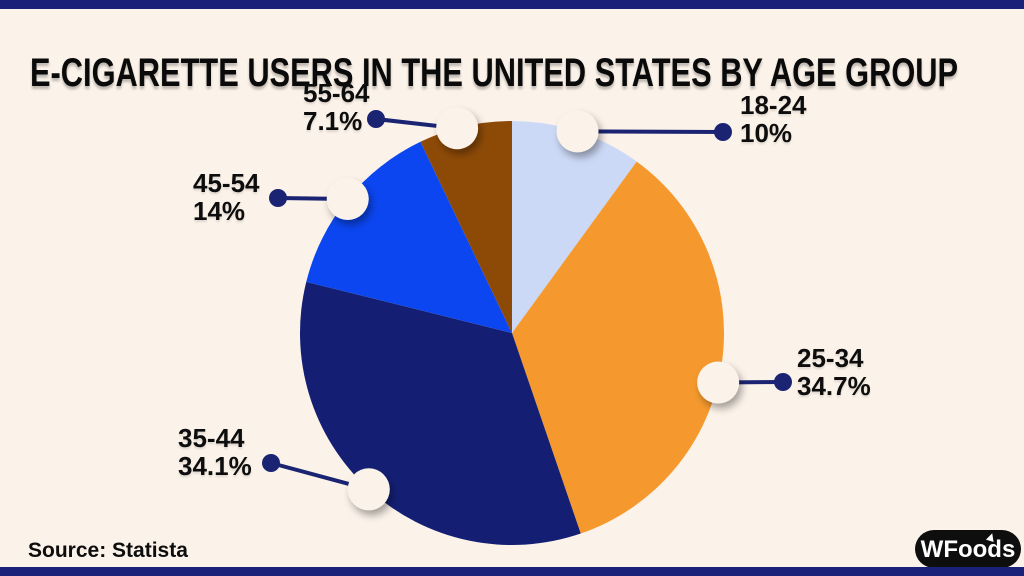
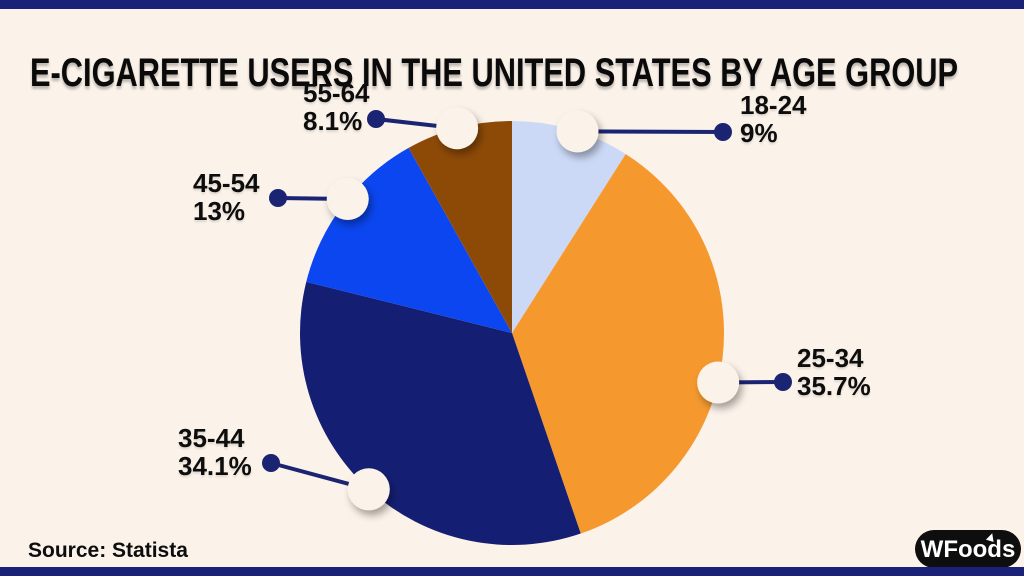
18-24: 10% -> 9%
25-34: 34.7% -> 35.7%
45-54: 14% -> 13%
55-64: 7.1% -> 8.1%
